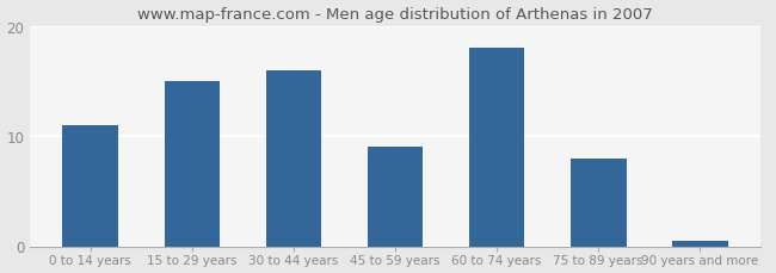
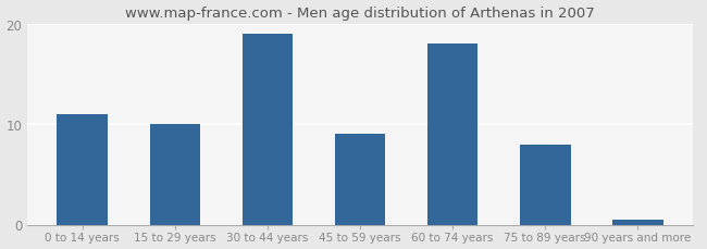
15 to 29 years: 15.0 -> 10.0
30 to 44 years: 16.0 -> 19.0
